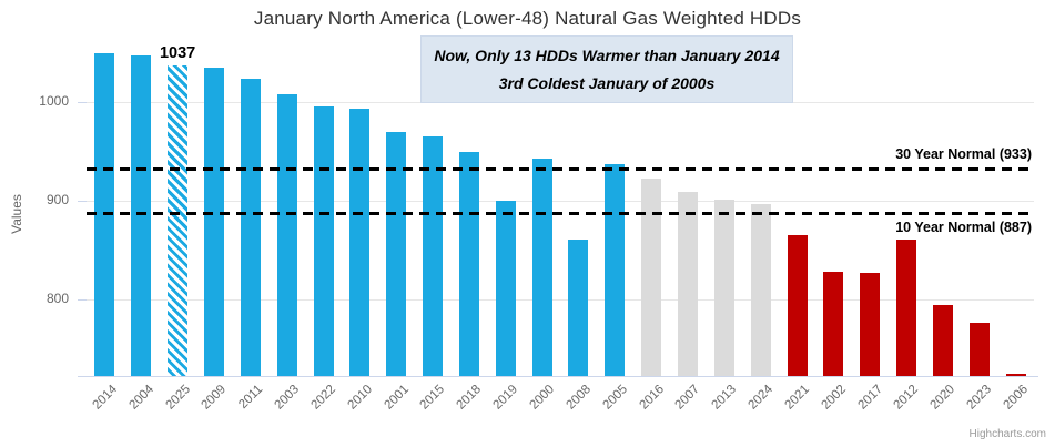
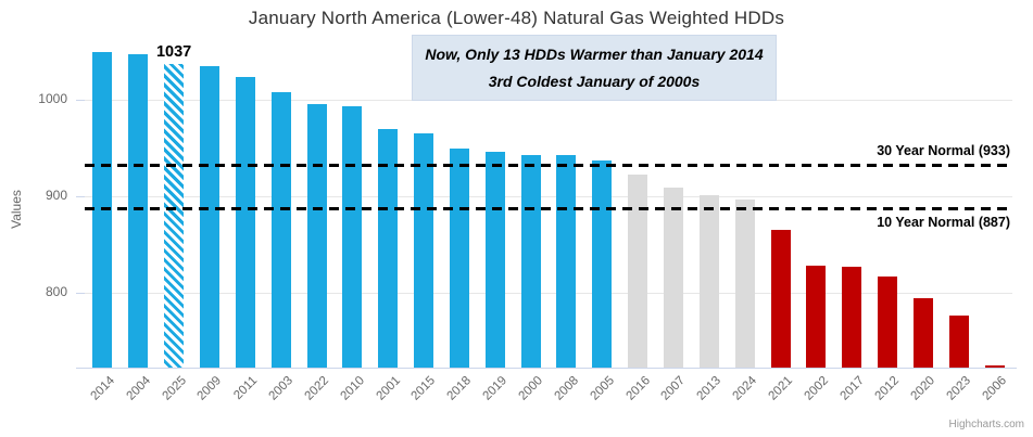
2019: 900 -> 950
2008: 860 -> 940
2012: 860 -> 820
